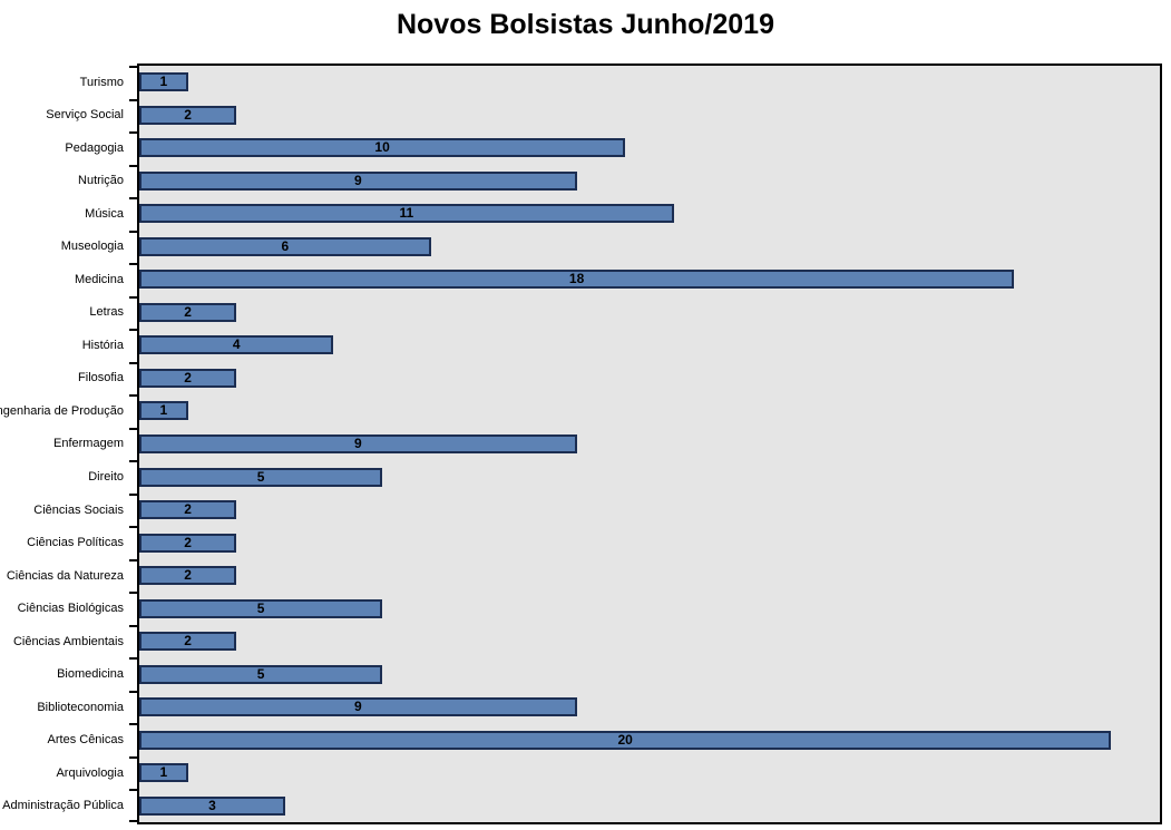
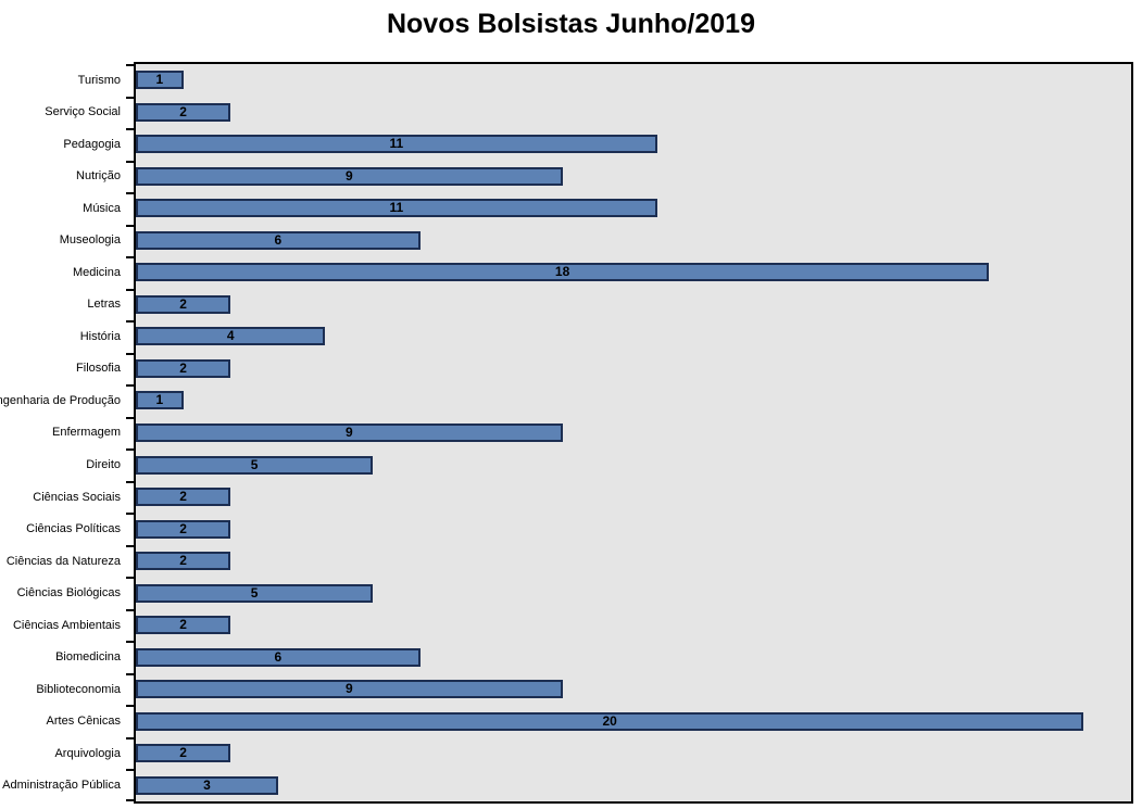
Pedagogia: 10 -> 11
Biomedicina: 5 -> 6
Arquivologia: 1 -> 2
